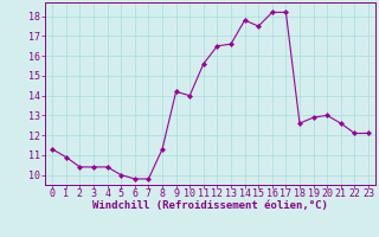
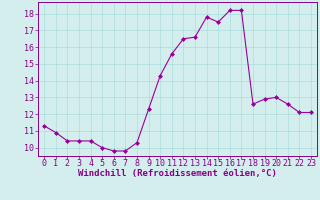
8: 11.3 -> 10.3
9: 14.2 -> 12.3
10: 14.0 -> 14.3
